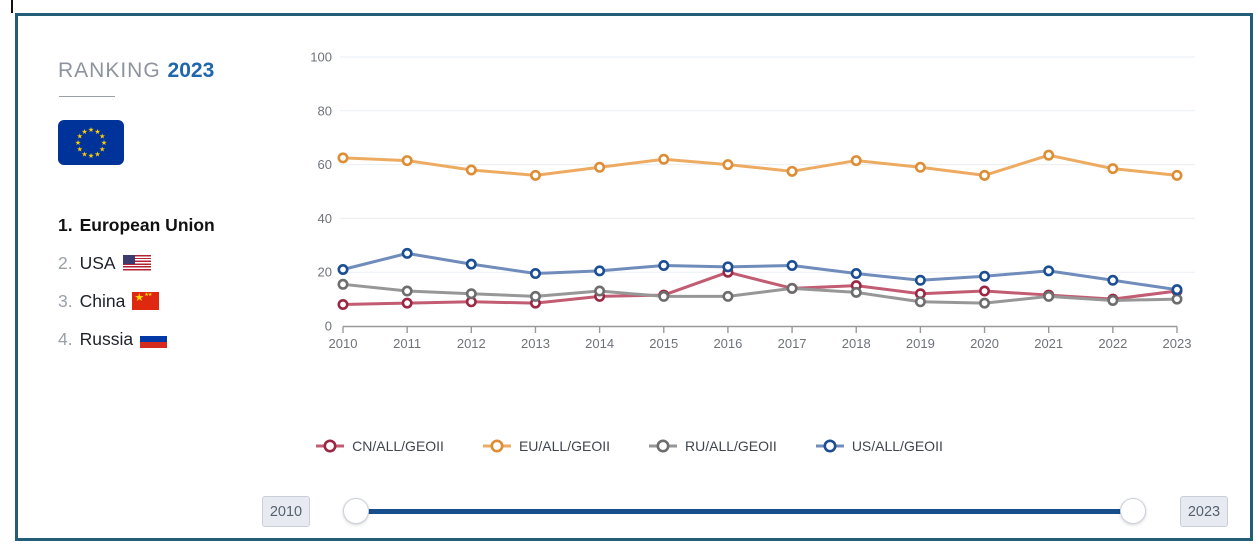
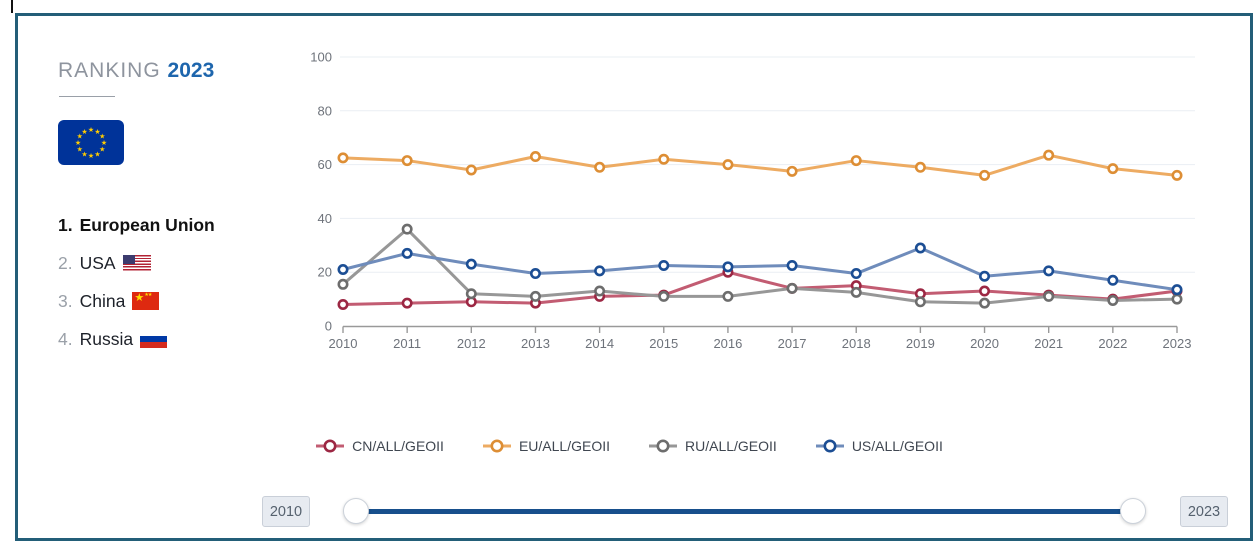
RU/ALL/GEOII/2011: 13 -> 36
EU/ALL/GEOII/2013: 56 -> 63
US/ALL/GEOII/2019: 17 -> 29
